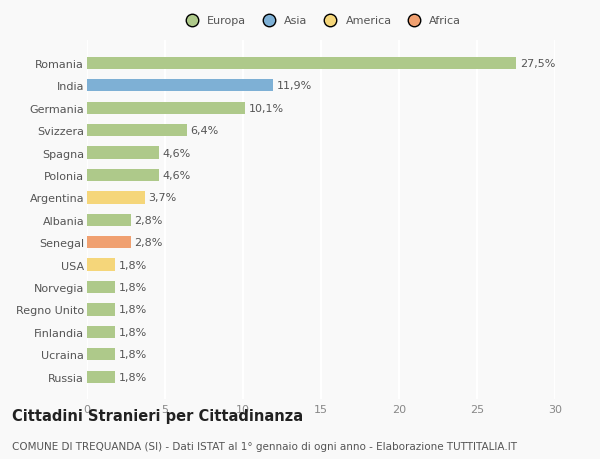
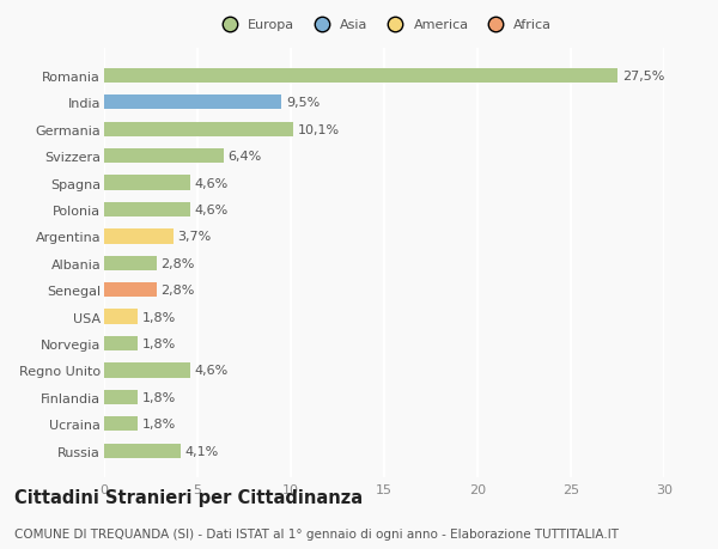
India: 11,9% -> 9,5%
Regno Unito: 1,8% -> 4,6%
Russia: 1,8% -> 4,1%
